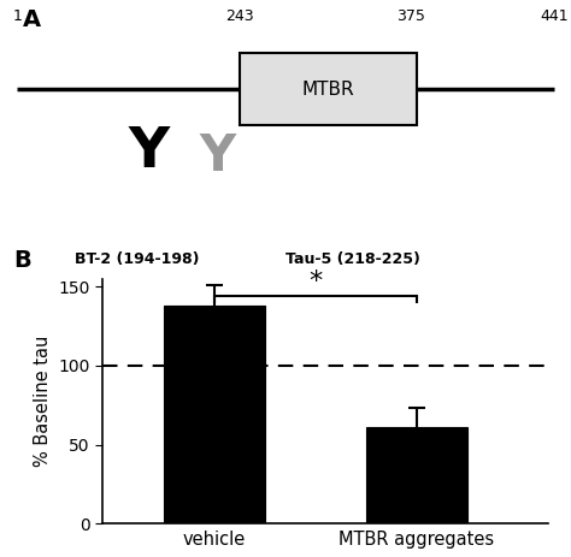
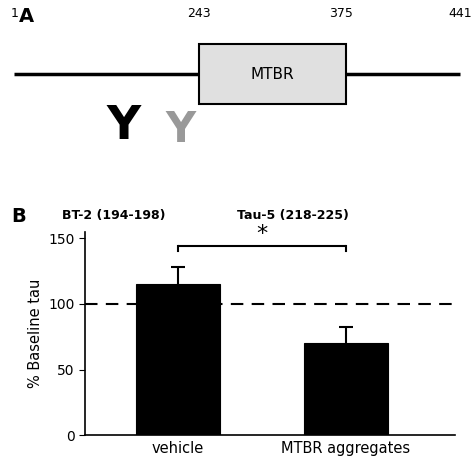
vehicle: 138 -> 115
MTBR aggregates: 61 -> 70
